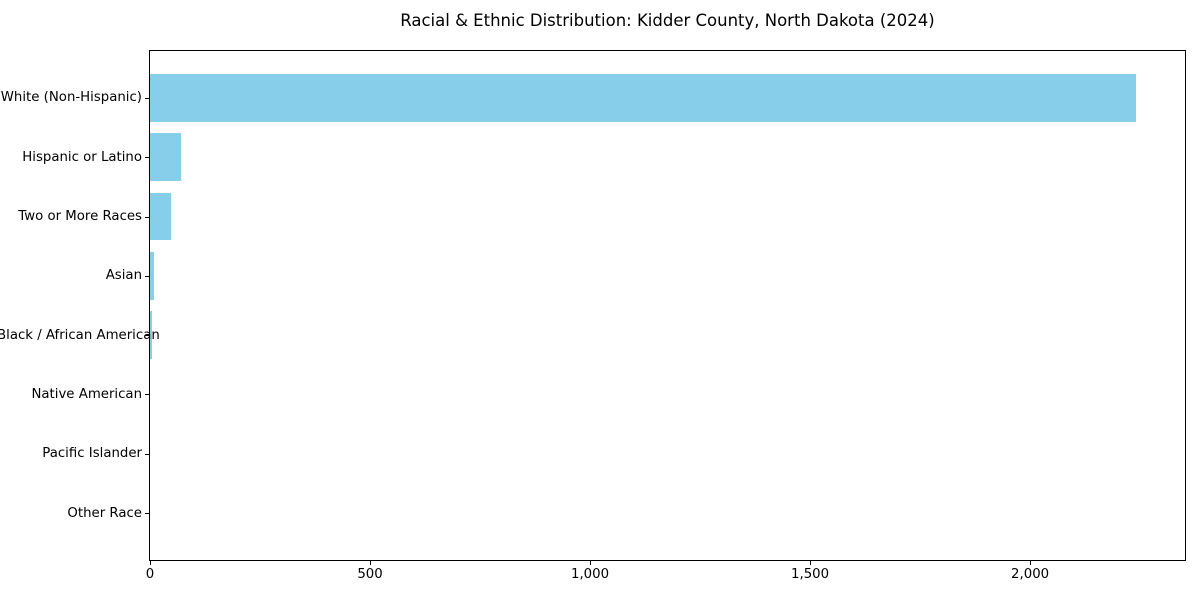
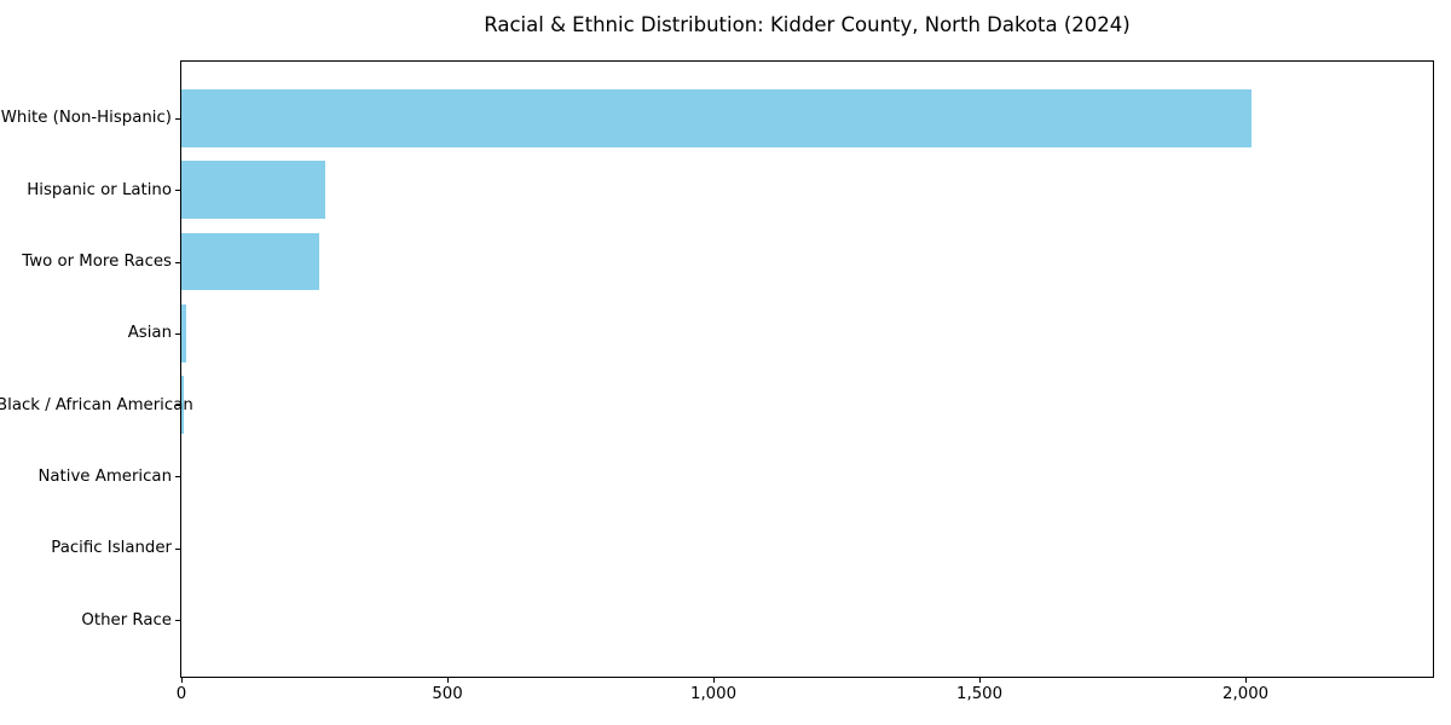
White (Non-Hispanic): 2240 -> 2010
Hispanic or Latino: 70 -> 270
Two or More Races: 50 -> 260
